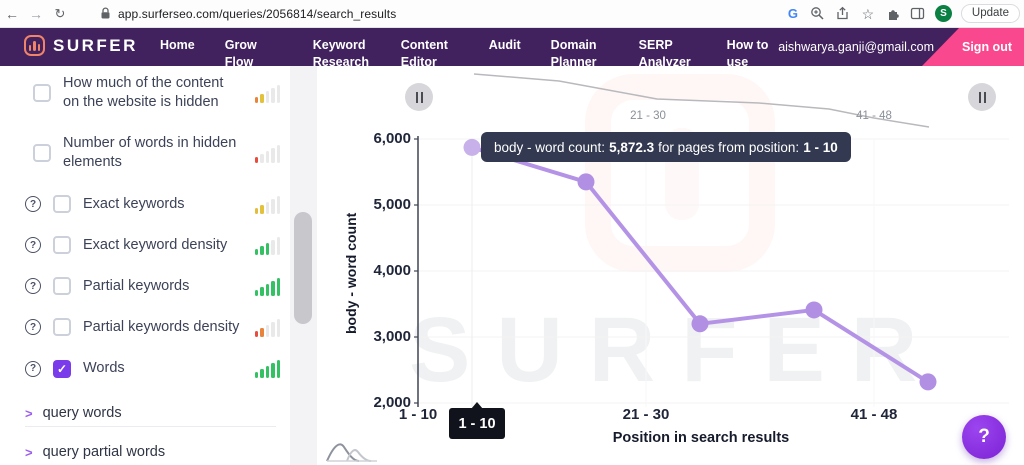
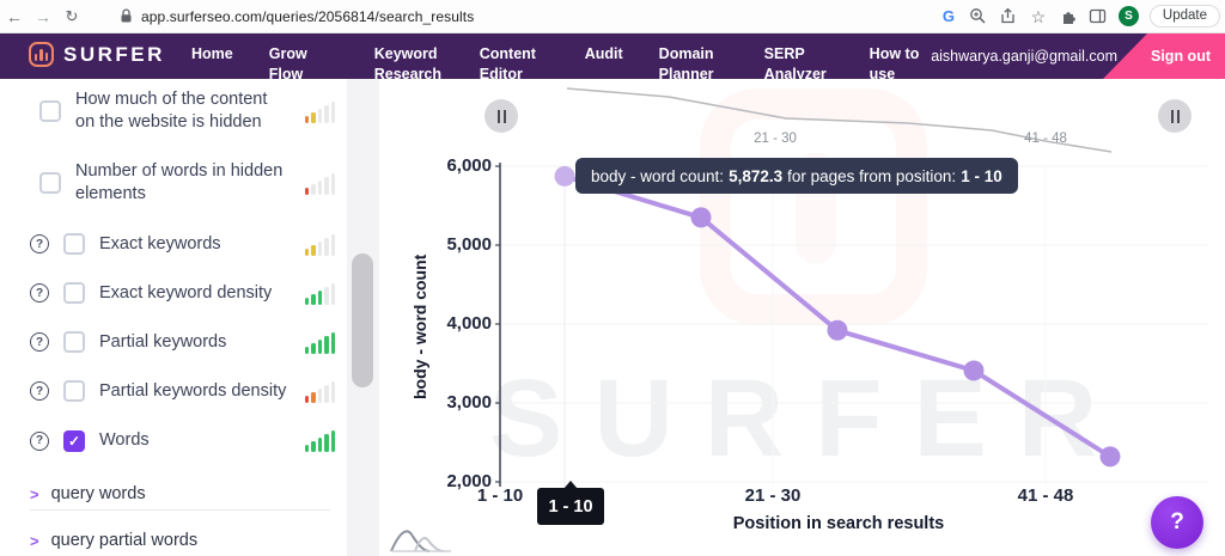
21 - 30: 3200 -> 3900
